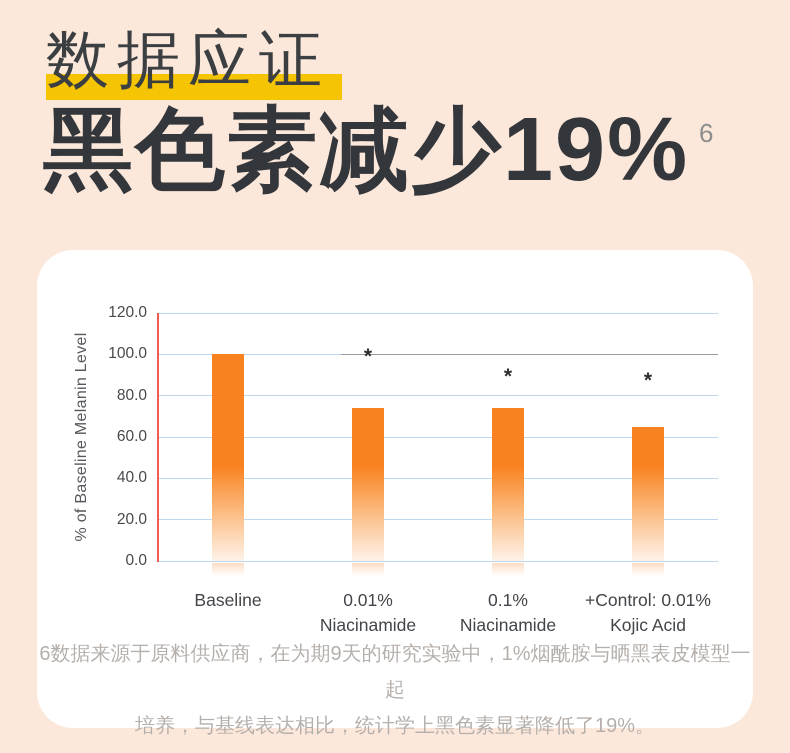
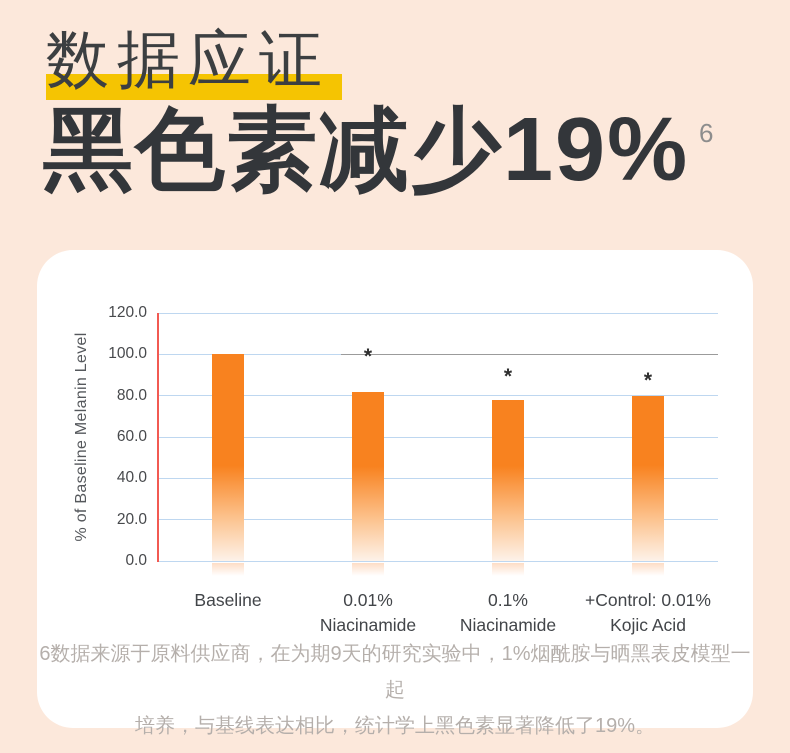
0.01% Niacinamide: 74 -> 82
0.1% Niacinamide: 74 -> 78
+Control: 0.01% Kojic Acid: 65 -> 80
